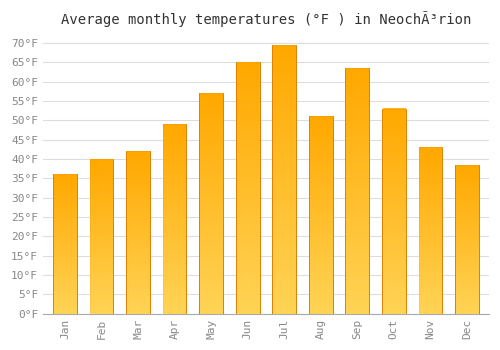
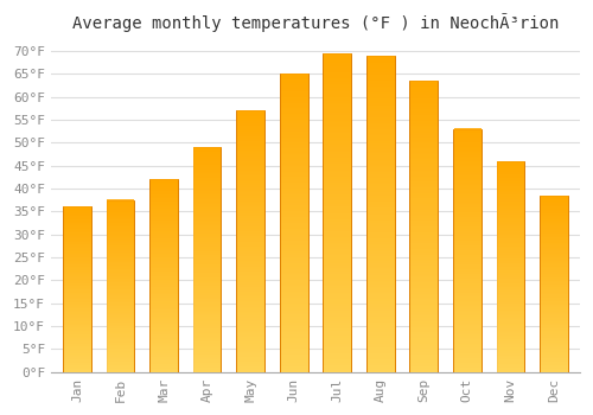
Feb: 40.0°F -> 37.5°F
Aug: 51.0°F -> 69.0°F
Nov: 43.0°F -> 46.0°F
